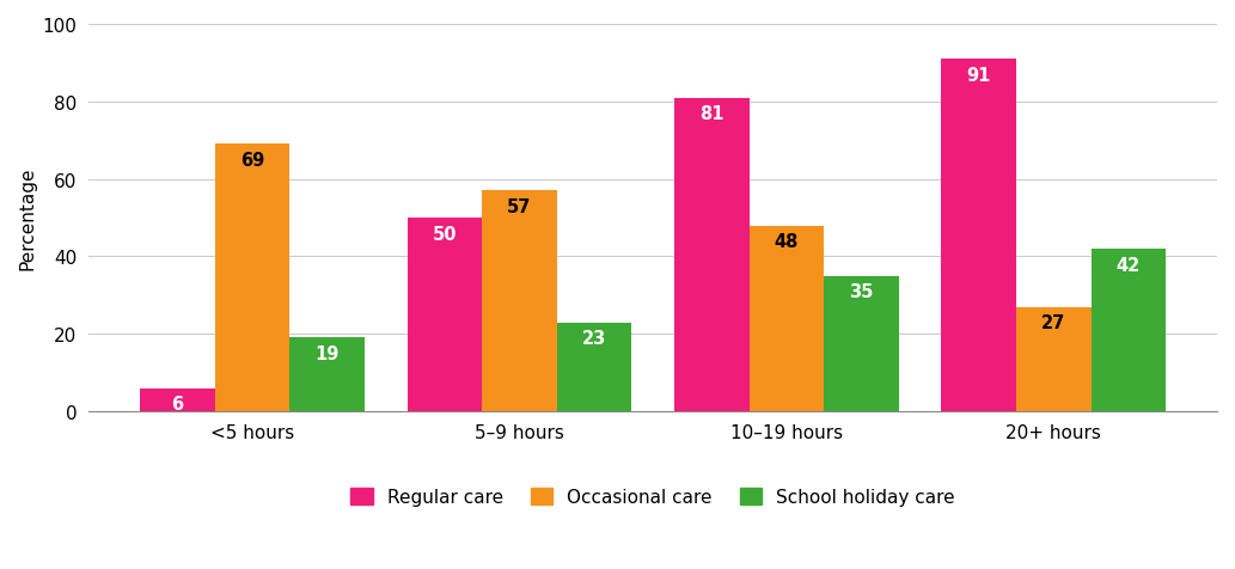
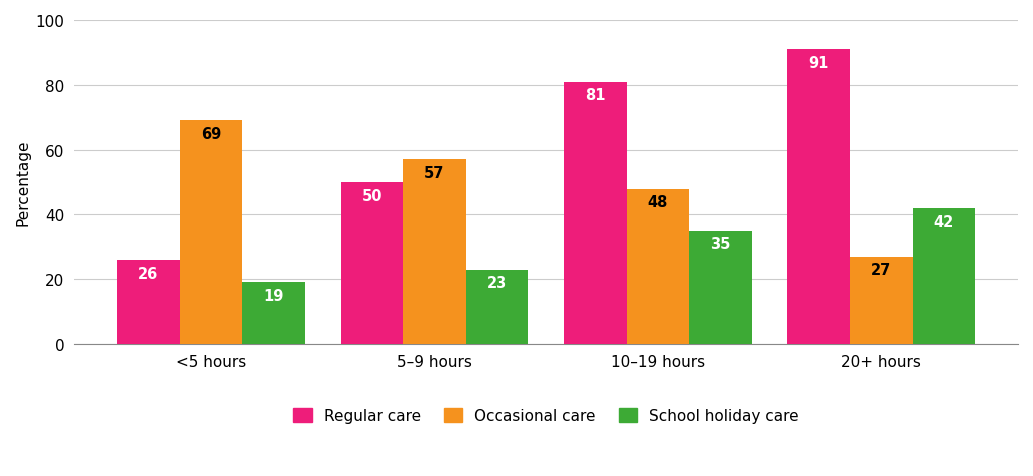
Regular care/<5 hours: 6 -> 26
